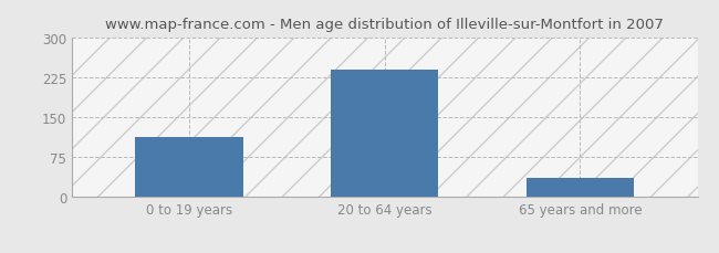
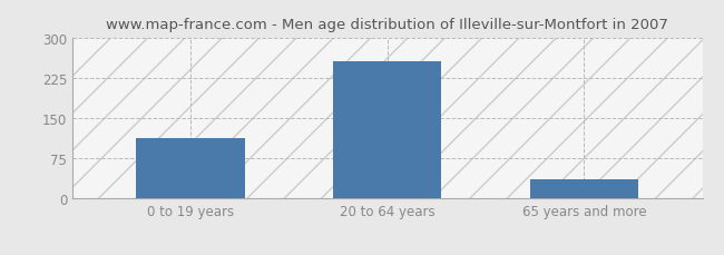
20 to 64 years: 238 -> 255
